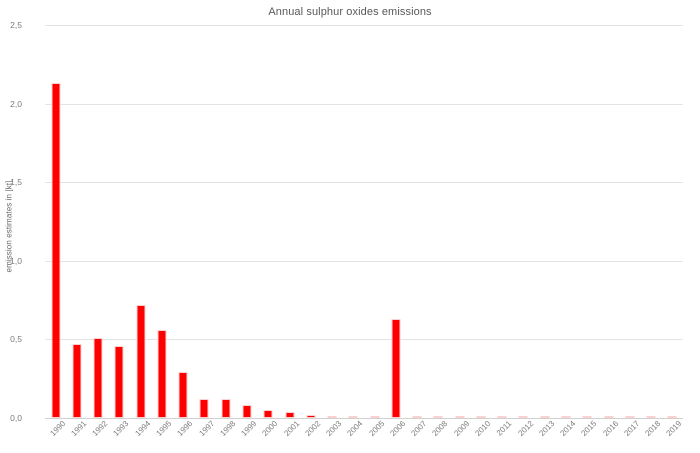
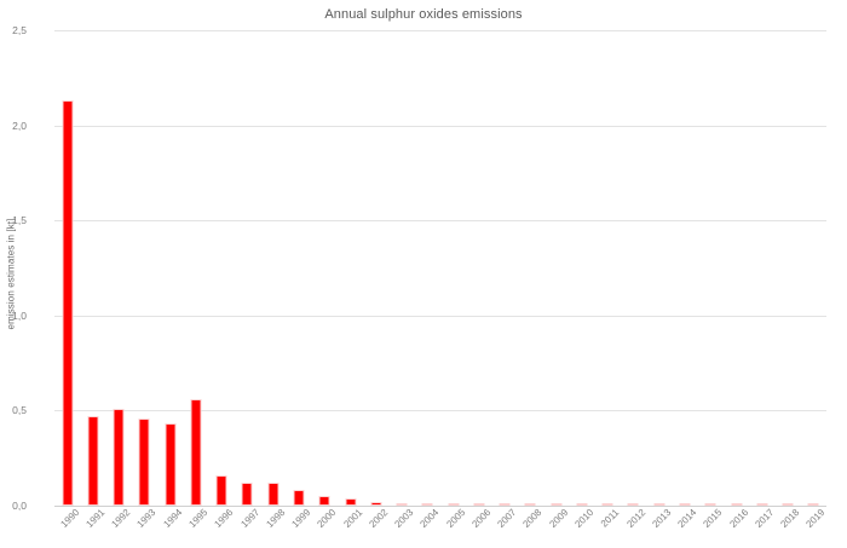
1994: 0,72 -> 0,43
1996: 0,29 -> 0,16
2006: 0,63 -> 0,01
